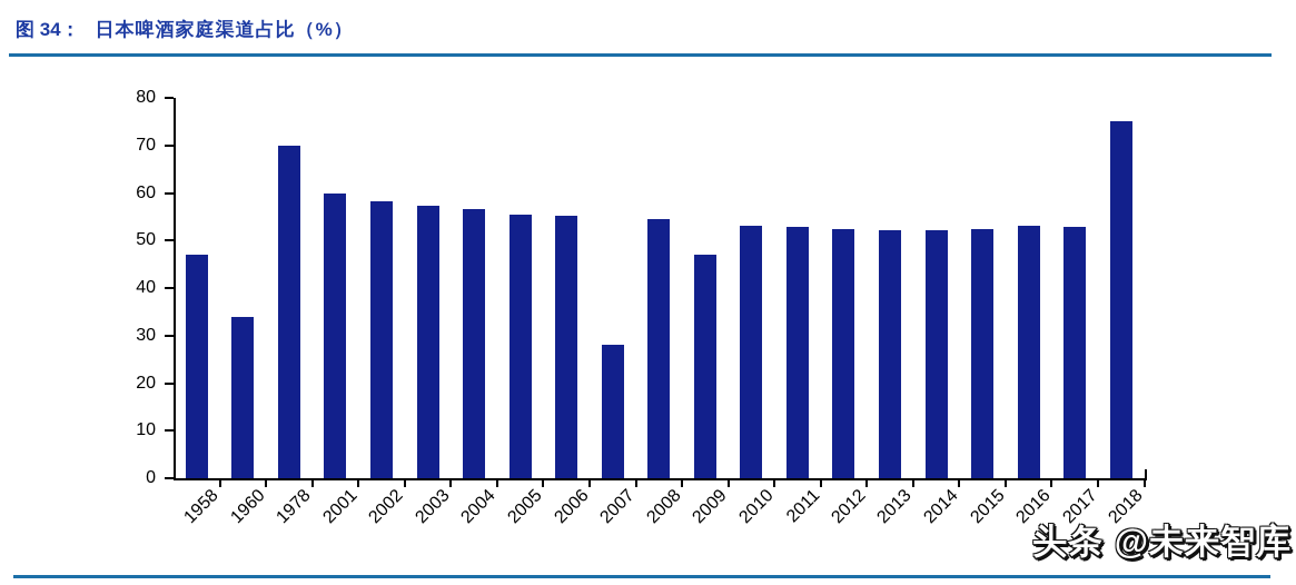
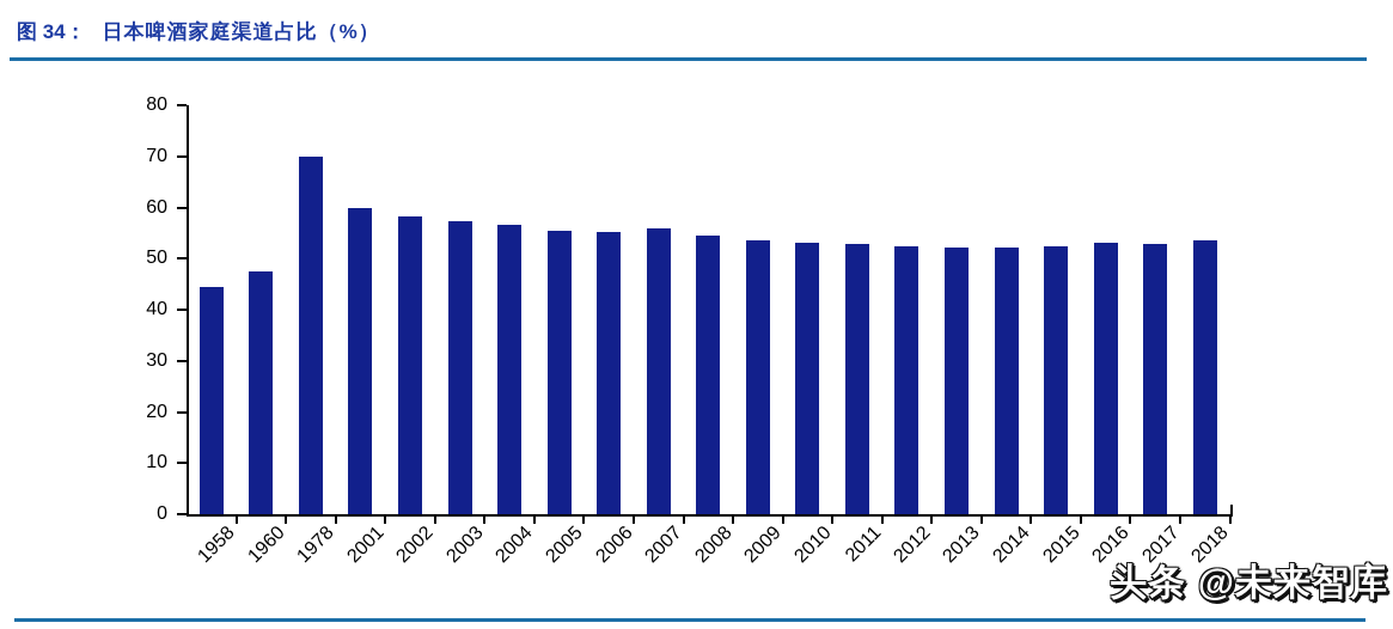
1958: 47 -> 44
1960: 34 -> 48
2007: 28 -> 56
2009: 47 -> 54
2018: 75 -> 54
